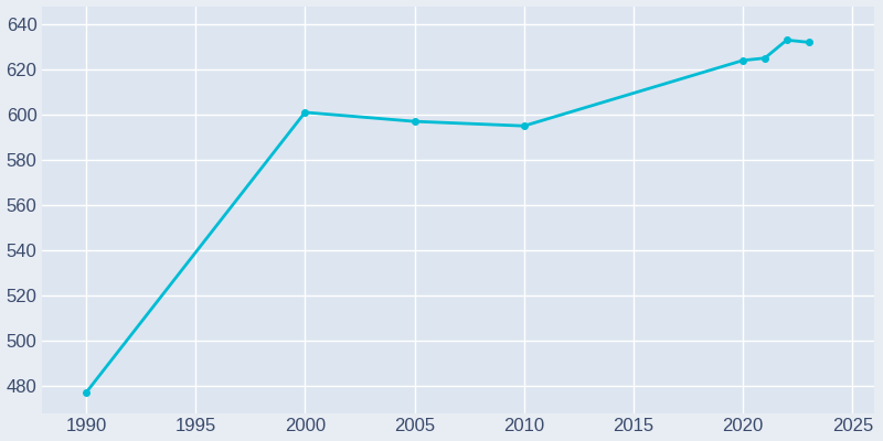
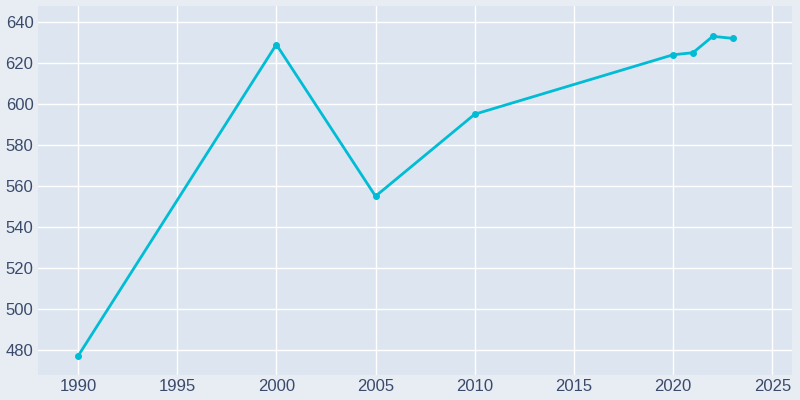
2000: 601 -> 629
2005: 597 -> 555
